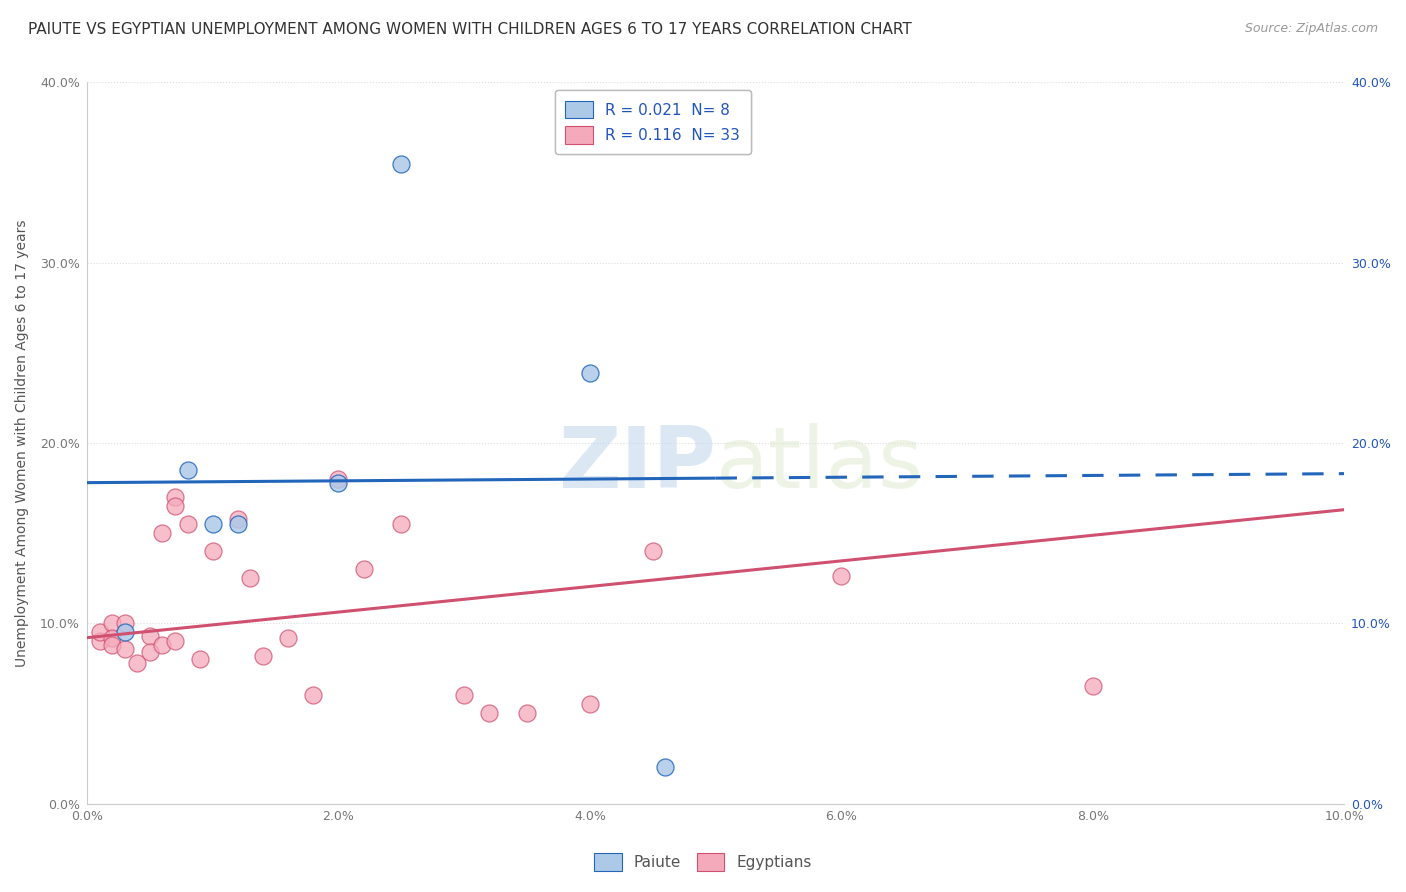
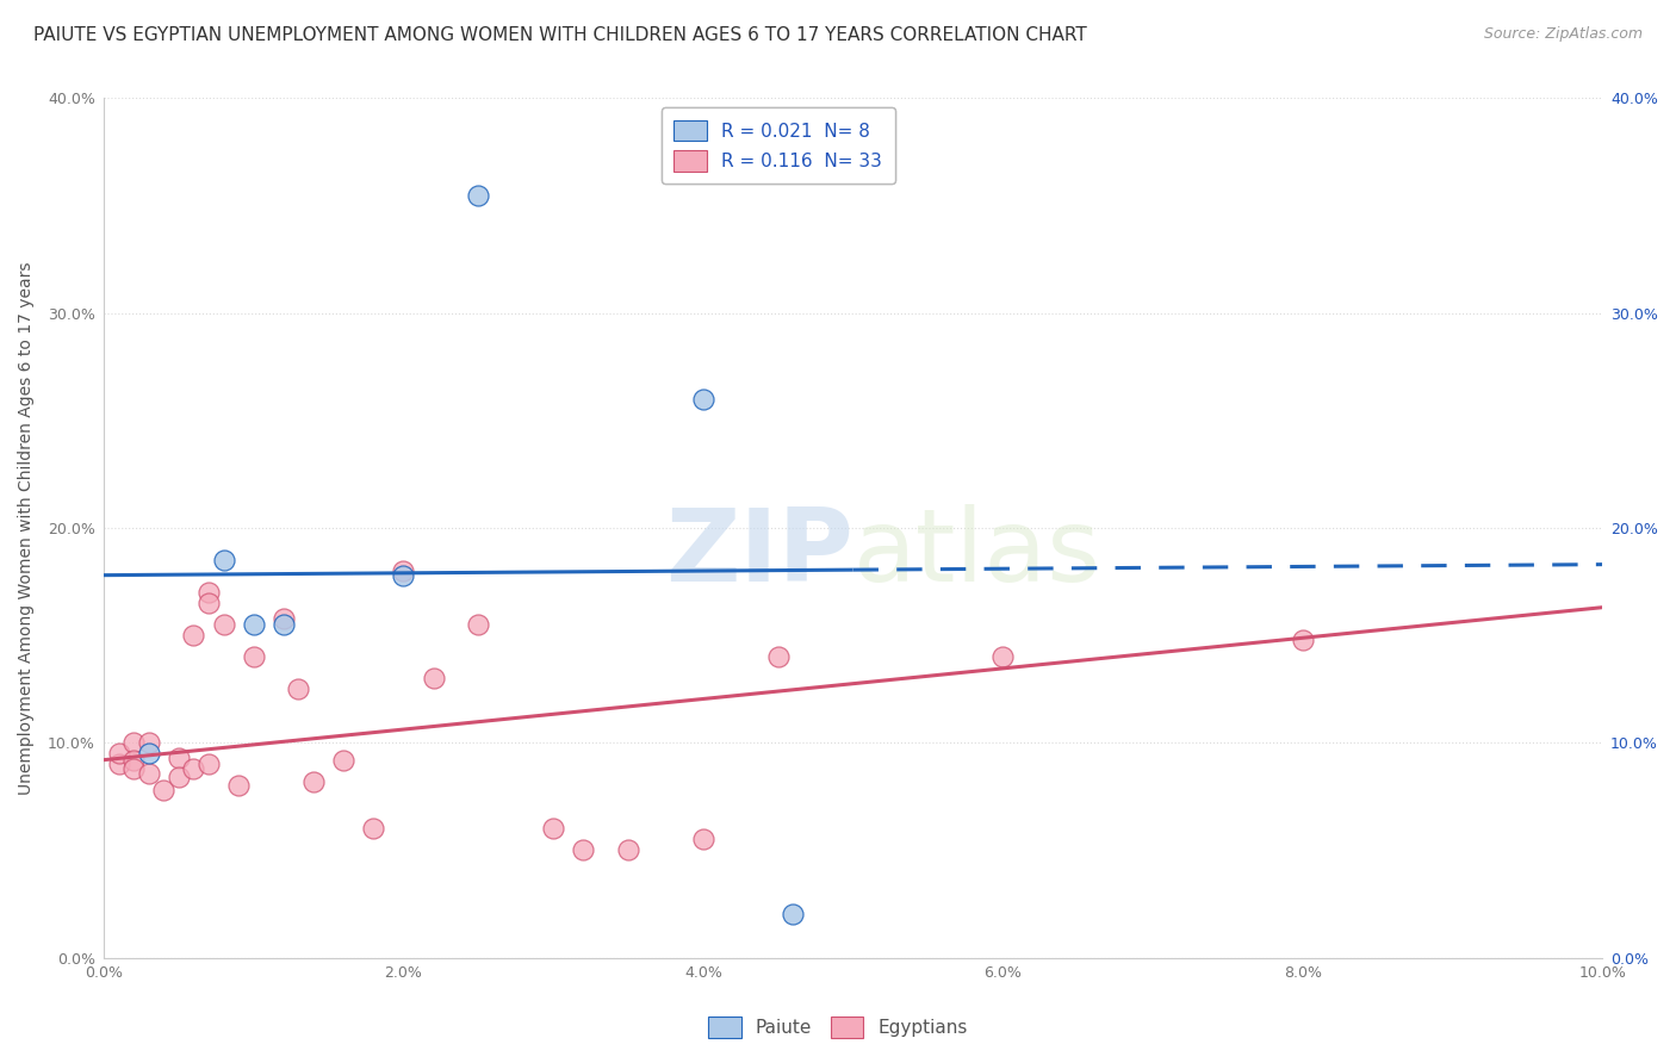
Paiute/4.0%: 23.9% -> 26.0%
Egyptians/6.0%: 12.6% -> 14.0%
Egyptians/8.0%: 6.5% -> 14.8%
